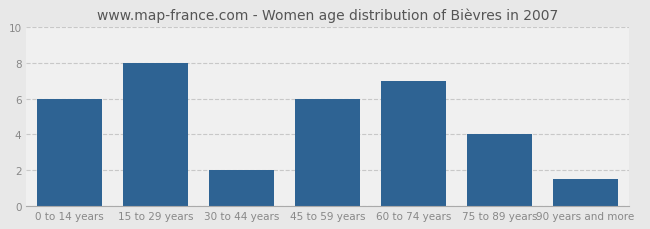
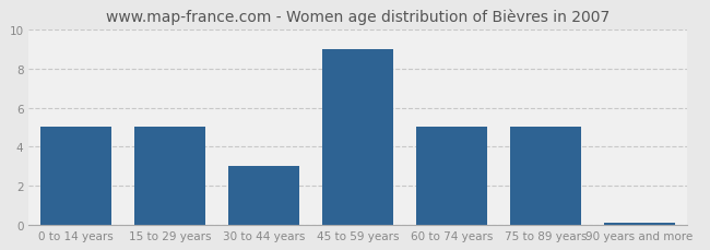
0 to 14 years: 6.0 -> 5.0
15 to 29 years: 8.0 -> 5.0
30 to 44 years: 2.0 -> 3.0
45 to 59 years: 6.0 -> 9.0
60 to 74 years: 7.0 -> 5.0
75 to 89 years: 4.0 -> 5.0
90 years and more: 1.5 -> 0.1
